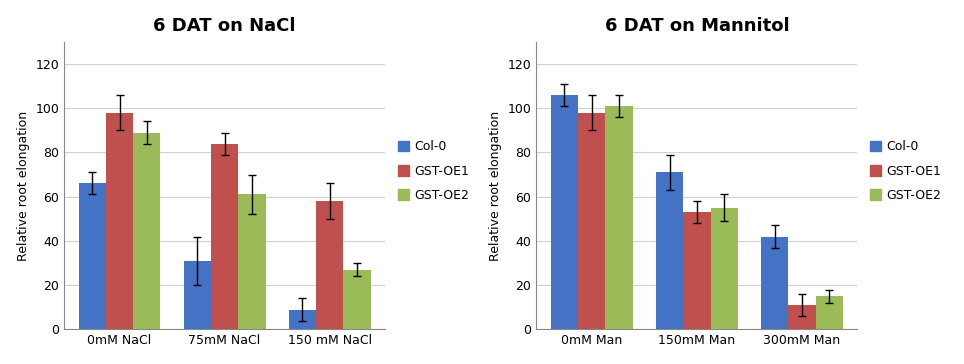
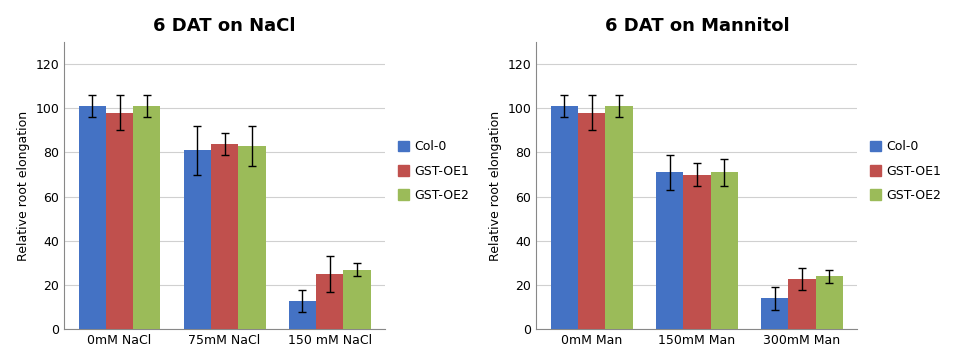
6 DAT on NaCl/Col-0/0mM NaCl: 66 -> 101
6 DAT on NaCl/GST-OE2/0mM NaCl: 89 -> 101
6 DAT on NaCl/Col-0/75mM NaCl: 31 -> 81
6 DAT on NaCl/GST-OE2/75mM NaCl: 61 -> 83
6 DAT on NaCl/Col-0/150 mM NaCl: 9 -> 13
6 DAT on NaCl/GST-OE1/150 mM NaCl: 58 -> 25
6 DAT on Mannitol/Col-0/0mM Man: 106 -> 101
6 DAT on Mannitol/GST-OE1/150mM Man: 53 -> 70
6 DAT on Mannitol/GST-OE2/150mM Man: 55 -> 71
6 DAT on Mannitol/Col-0/300mM Man: 42 -> 14
6 DAT on Mannitol/GST-OE1/300mM Man: 11 -> 23
6 DAT on Mannitol/GST-OE2/300mM Man: 15 -> 24
